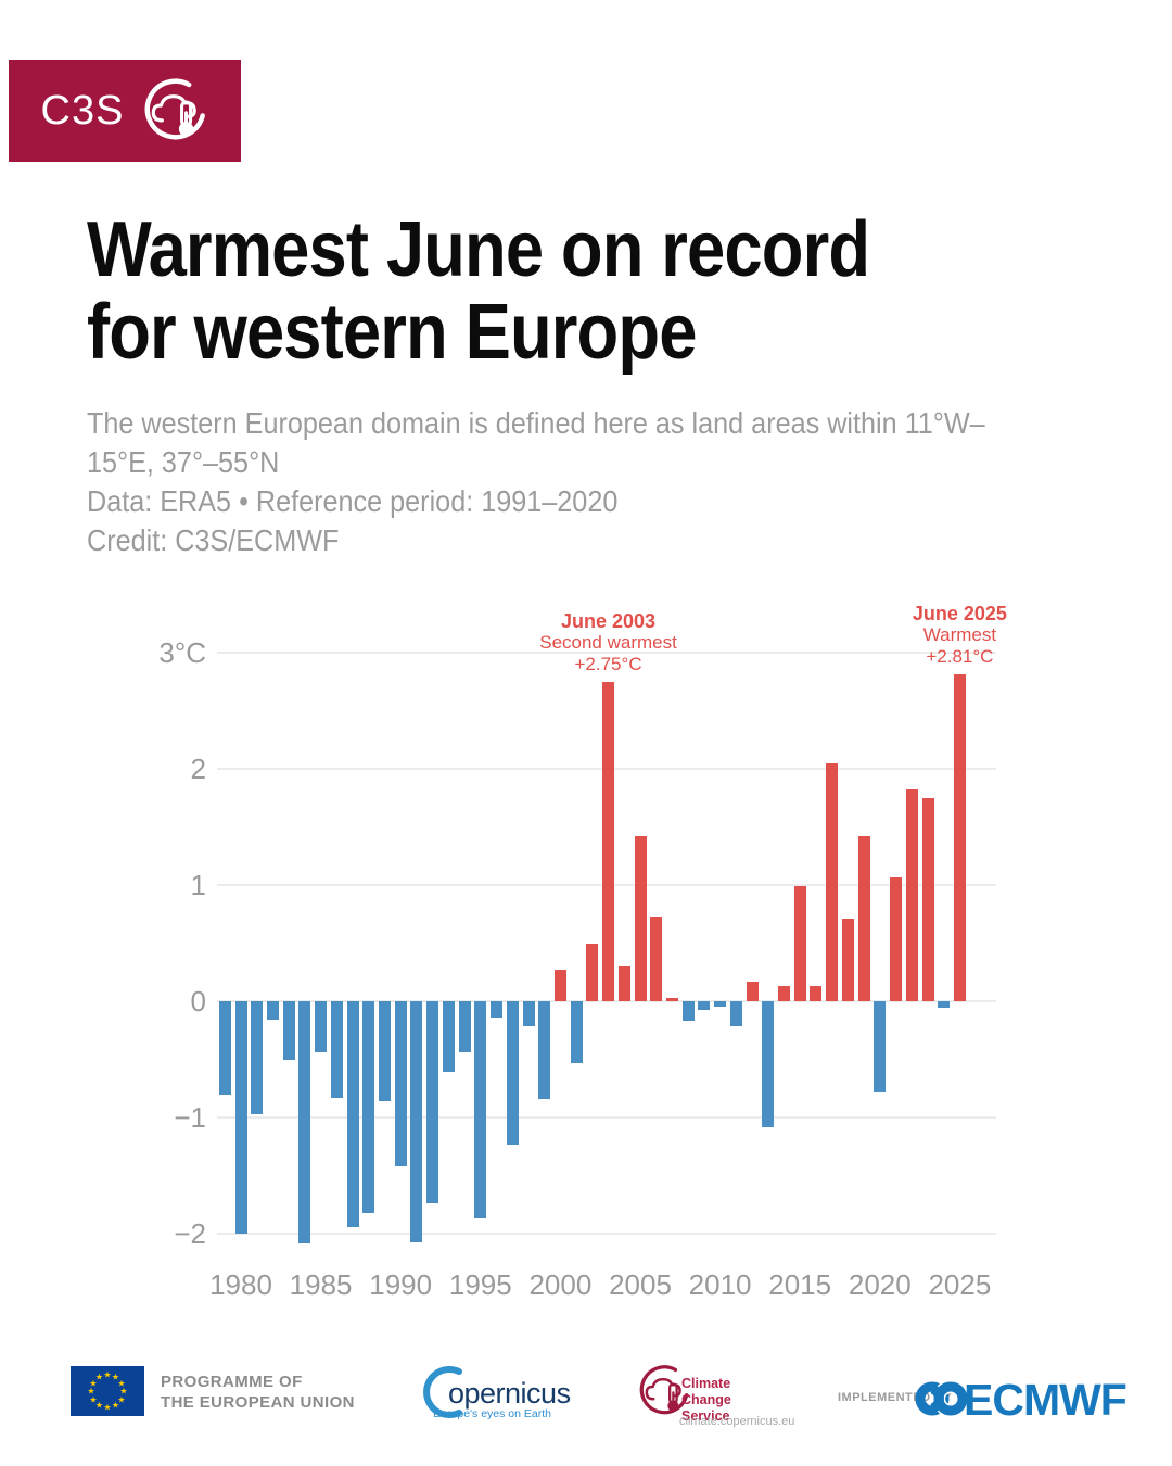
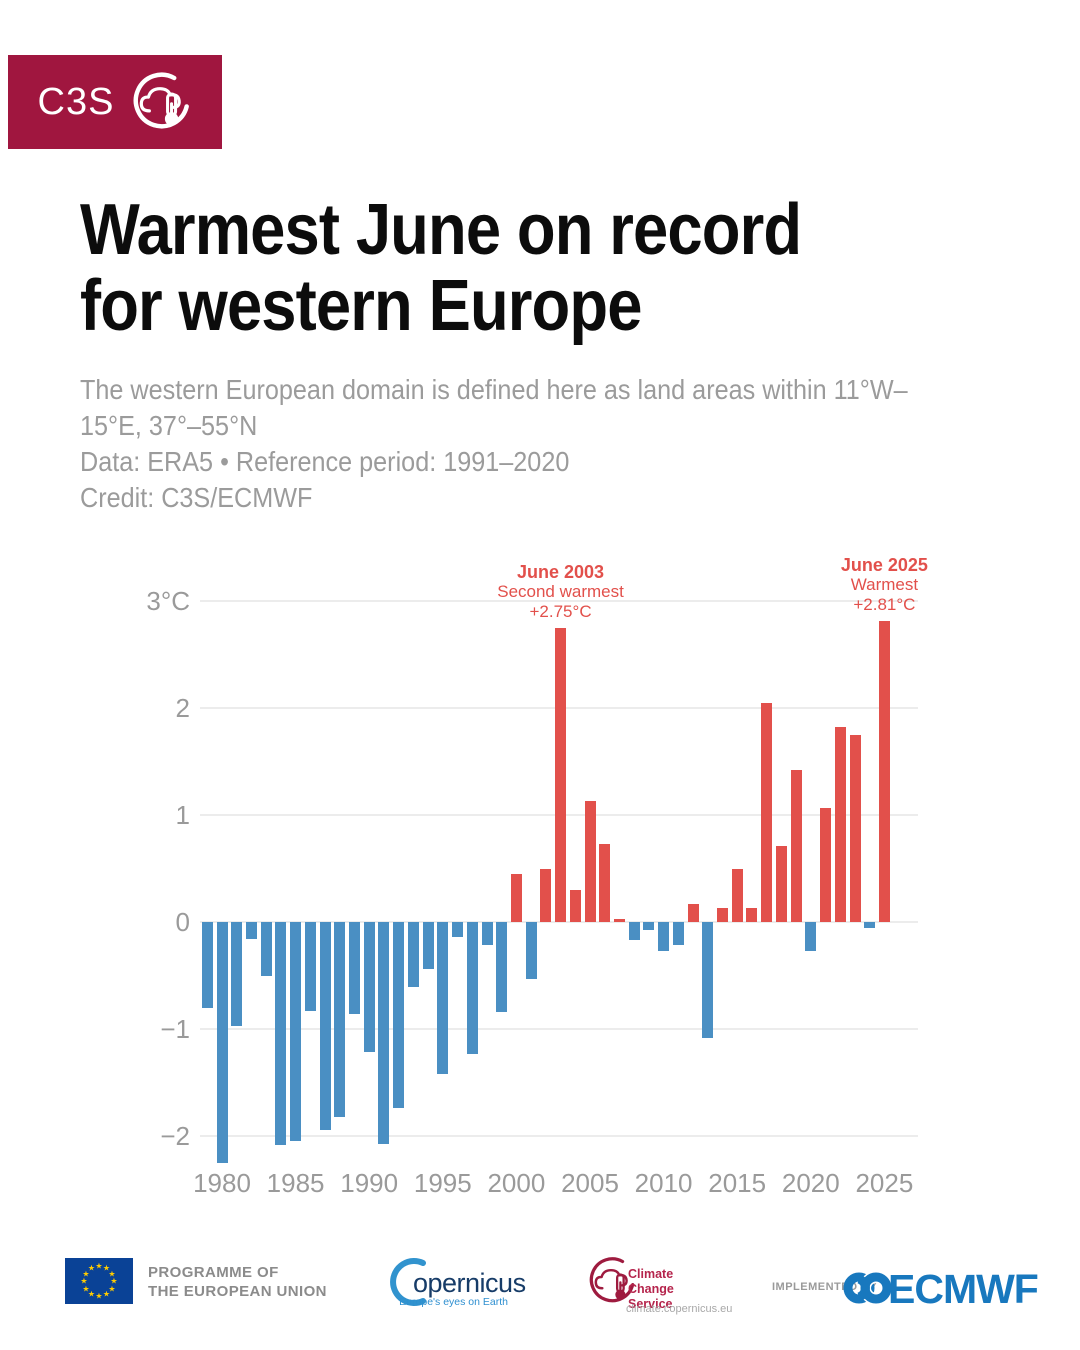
1980: -2.00 -> -2.25
1985: -0.44 -> -2.05
1990: -1.42 -> -1.21
1995: -1.87 -> -1.42
2000: 0.27 -> 0.45
2005: 1.42 -> 1.13
2010: -0.05 -> -0.27
2015: 0.99 -> 0.50
2020: -0.78 -> -0.27
